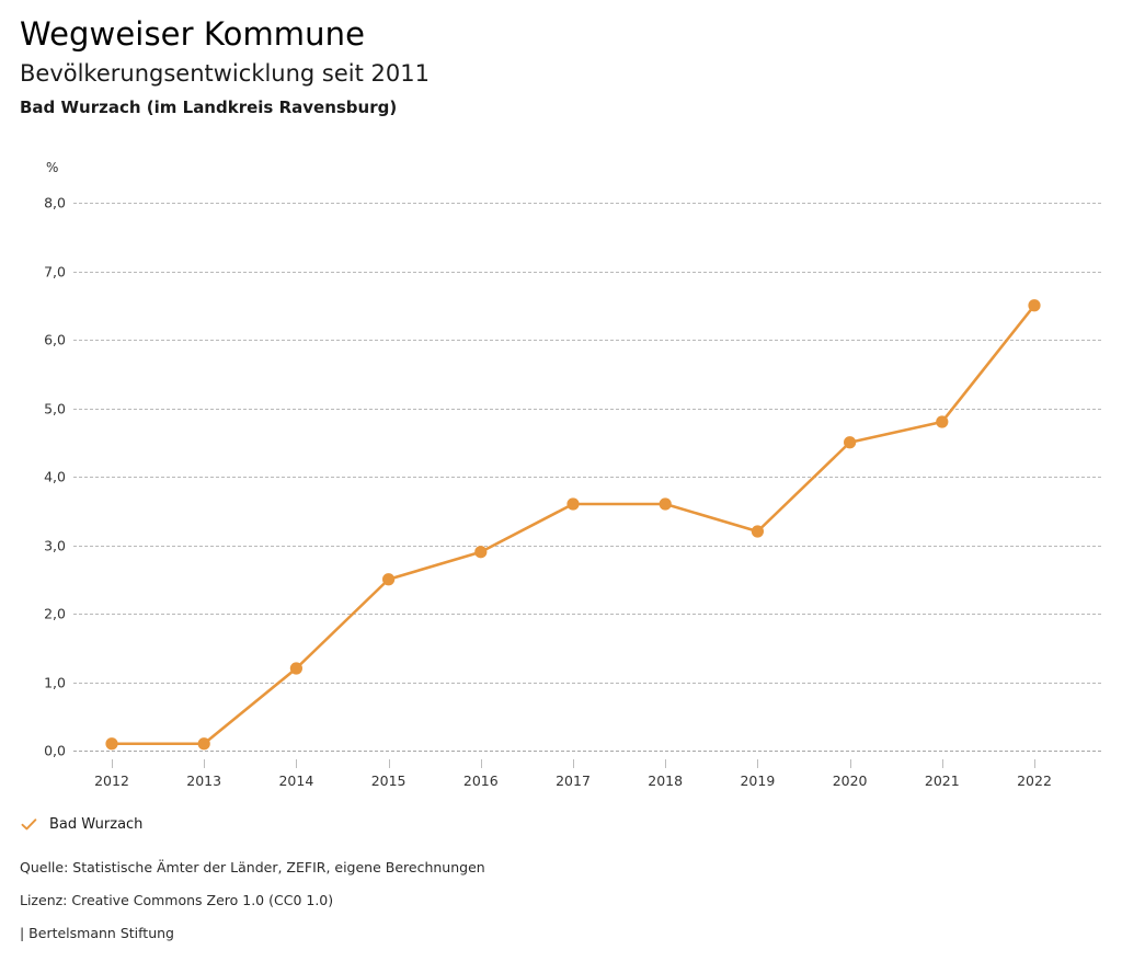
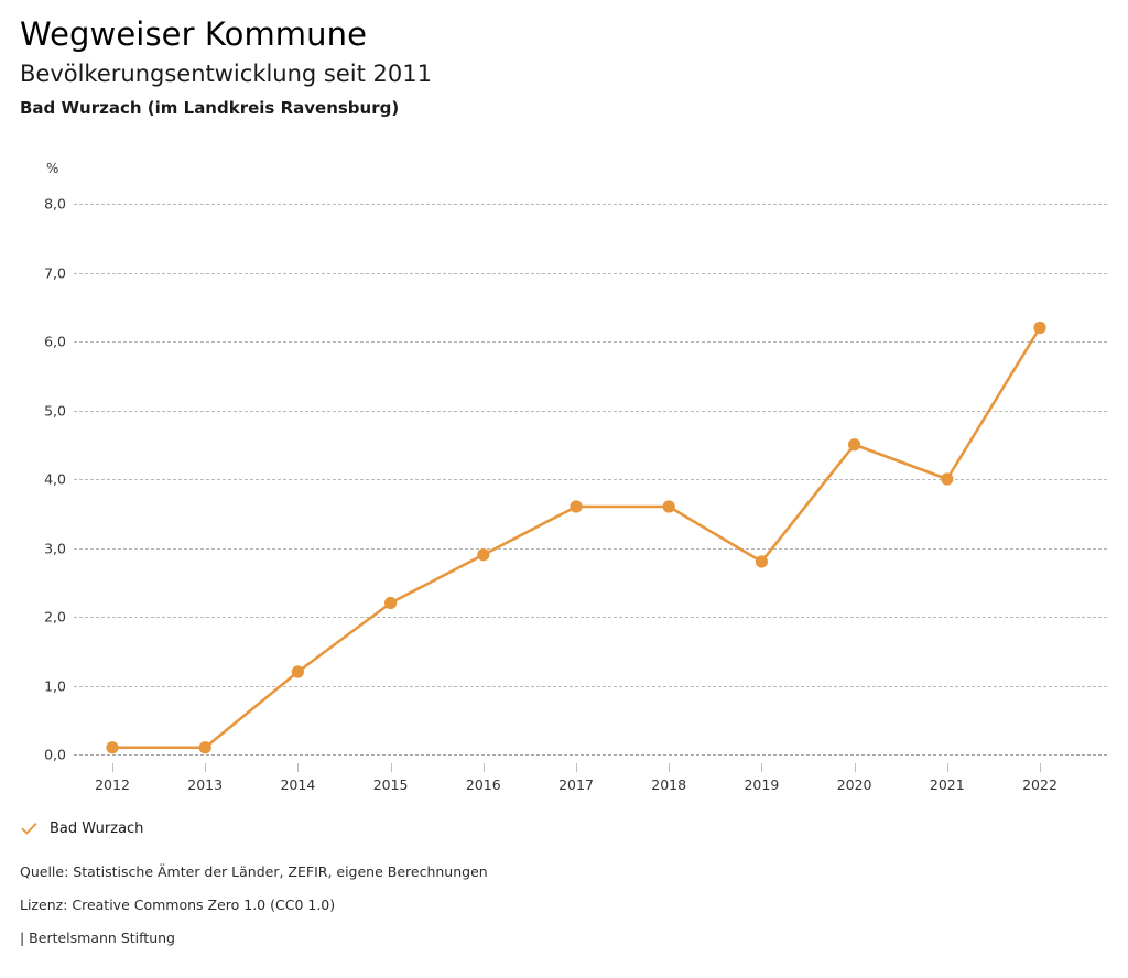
2015: 2,5 -> 2,2
2019: 3,2 -> 2,8
2021: 4,8 -> 4,0
2022: 6,5 -> 6,2
